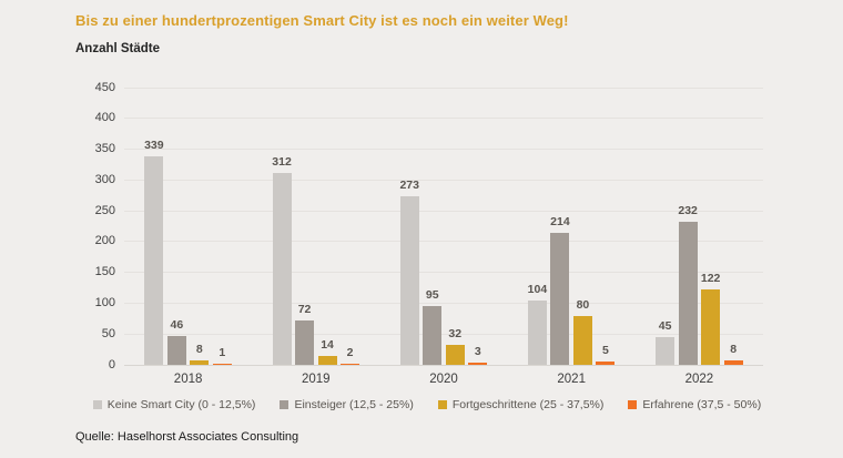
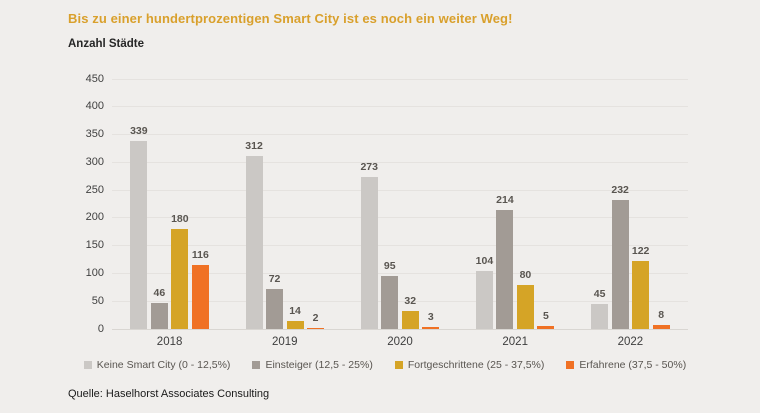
Fortgeschrittene (25 - 37,5%)/2018: 8 -> 180
Erfahrene (37,5 - 50%)/2018: 1 -> 116
